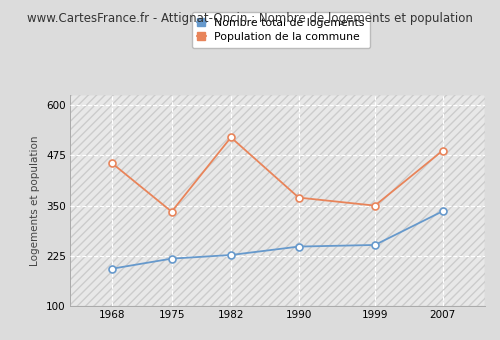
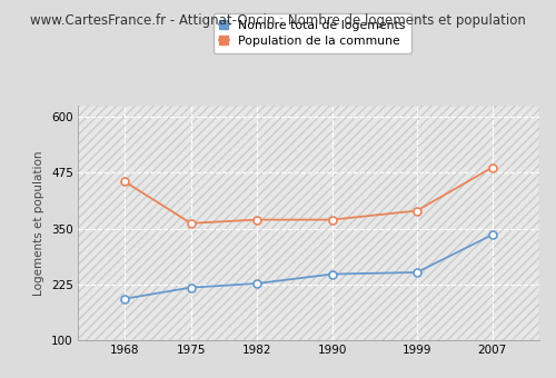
Population de la commune/1975: 335 -> 362
Population de la commune/1982: 520 -> 370
Population de la commune/1999: 350 -> 390
